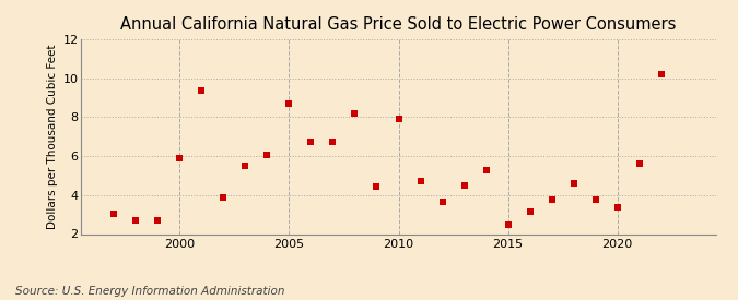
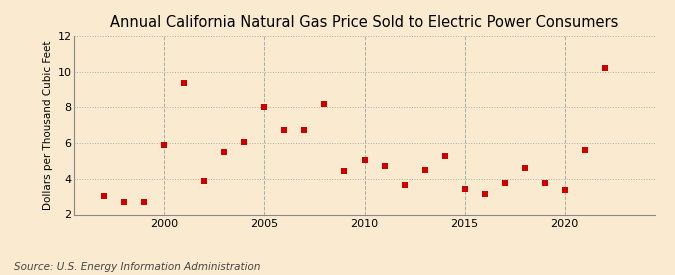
2005: 8.7 -> 8.0
2010: 7.9 -> 5.0
2015: 2.5 -> 3.4
